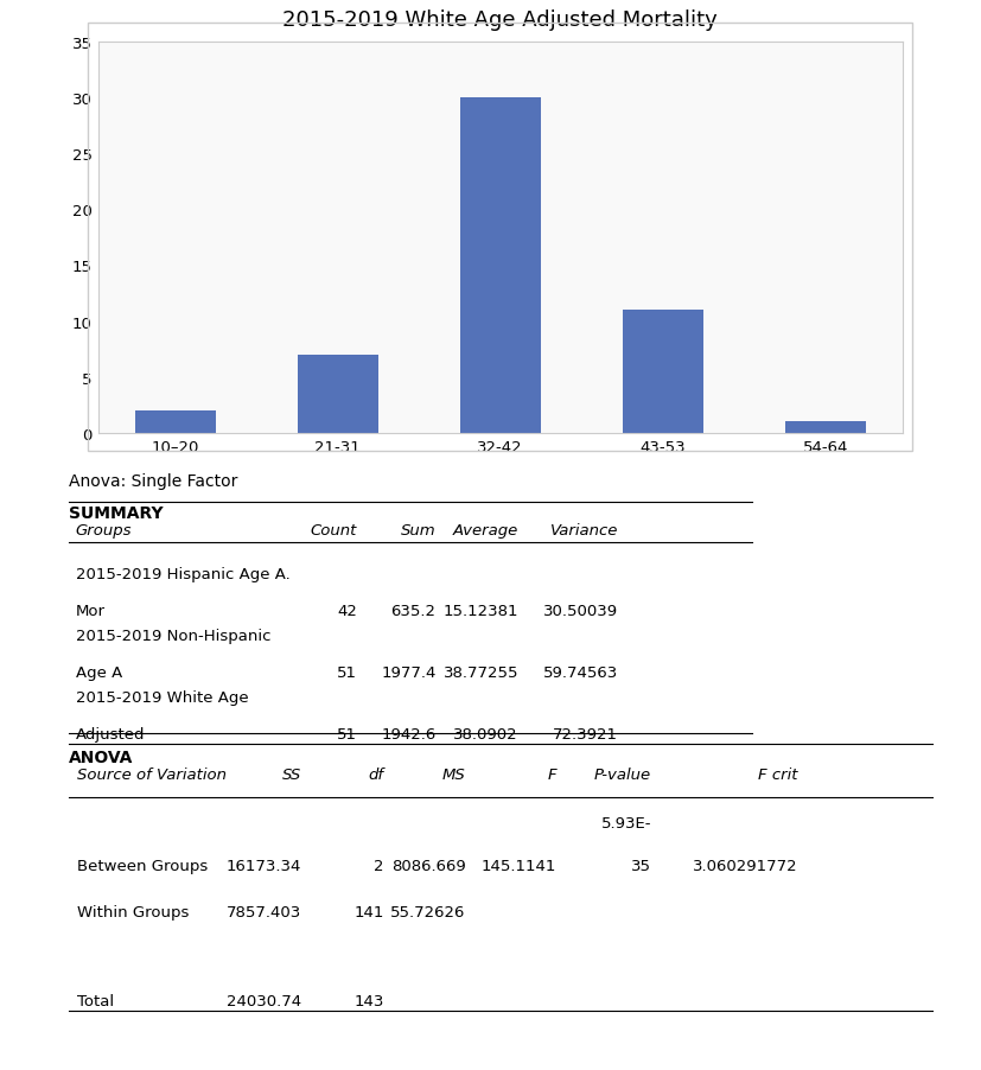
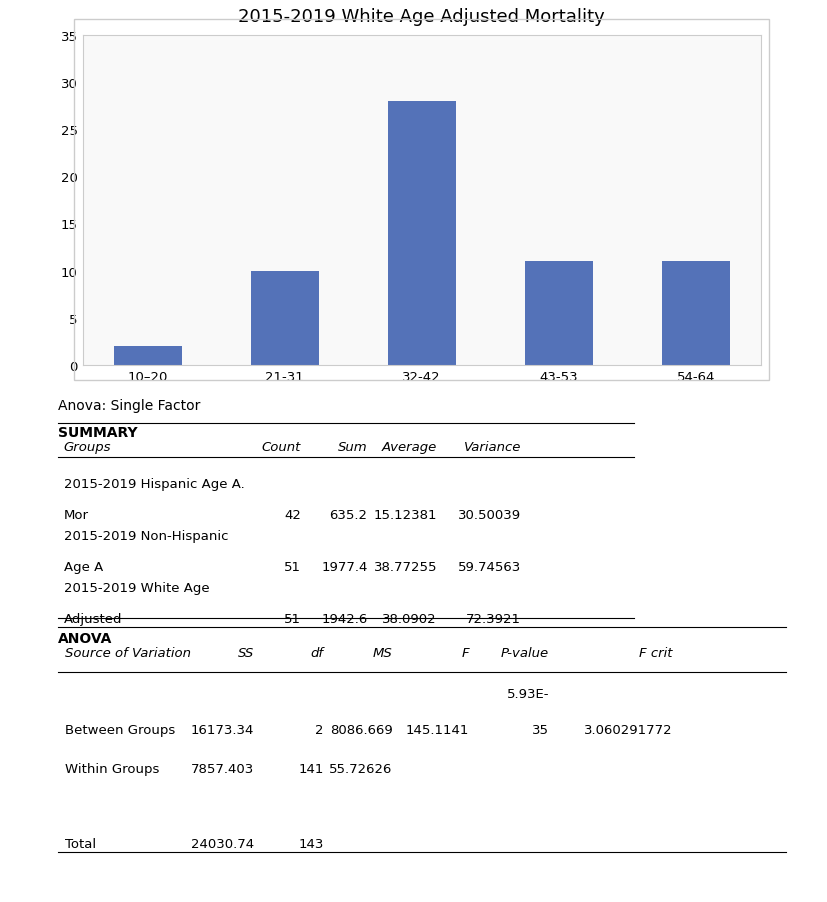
21-31: 7 -> 10
32-42: 30 -> 28
54-64: 1 -> 11
